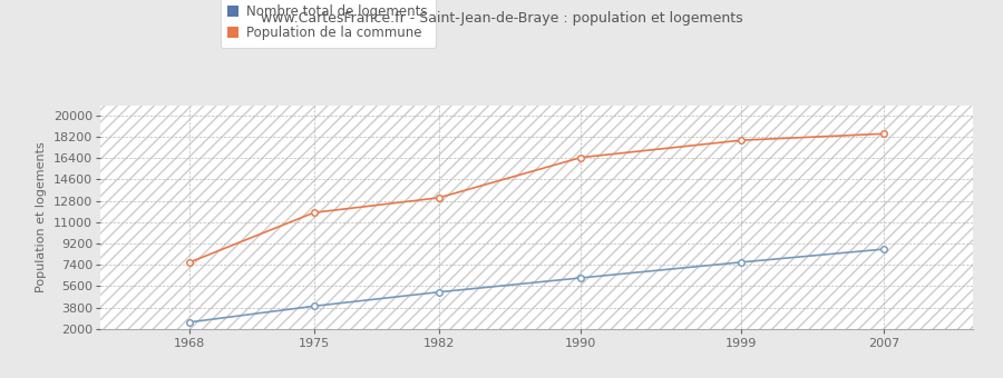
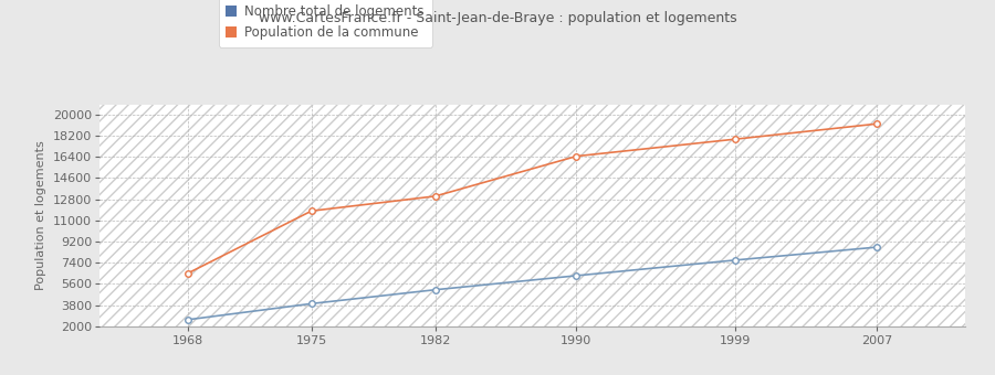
Population de la commune/1968: 7600 -> 6500
Population de la commune/2007: 18400 -> 19200
